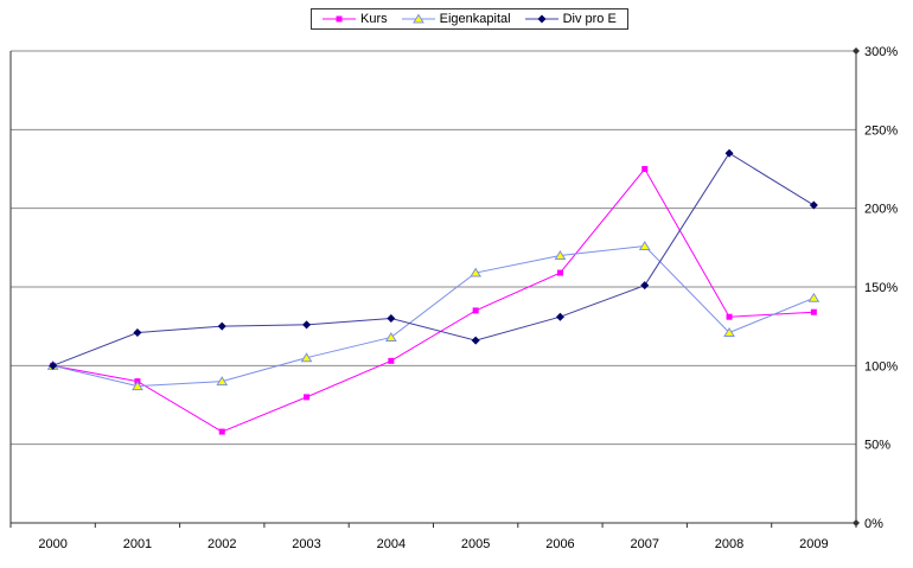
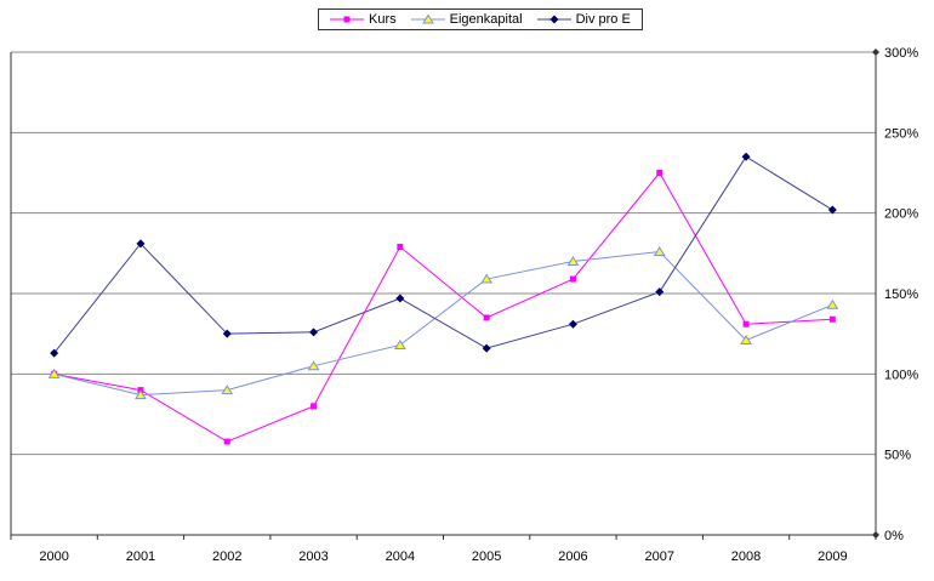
Div pro E/2000: 100% -> 113%
Div pro E/2001: 121% -> 181%
Kurs/2004: 103% -> 179%
Div pro E/2004: 130% -> 147%
